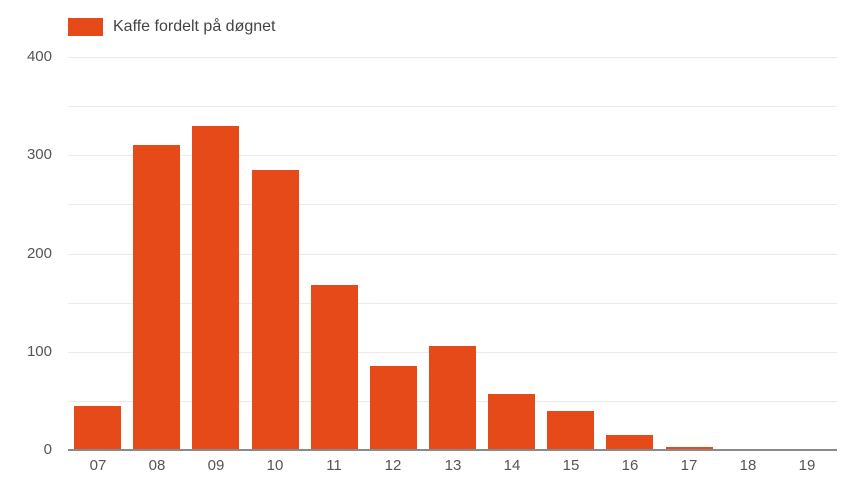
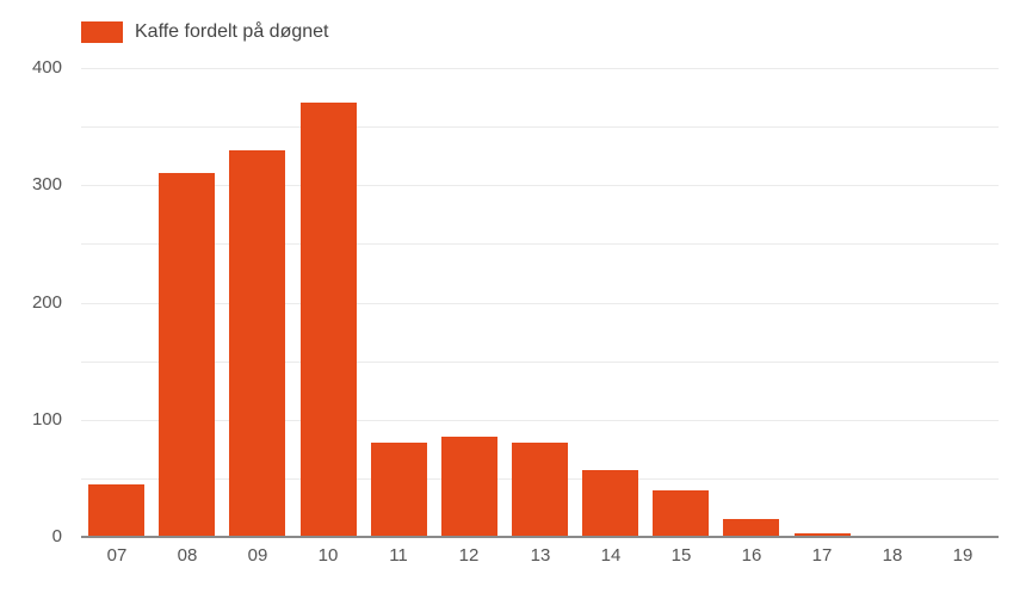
10: 280 -> 370
11: 170 -> 80
13: 110 -> 80
